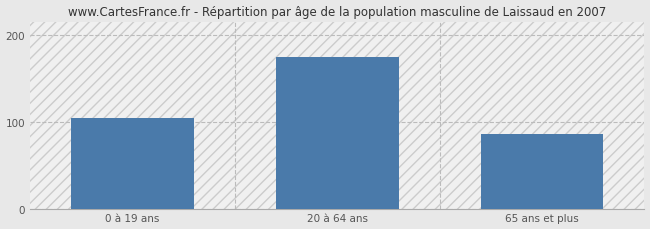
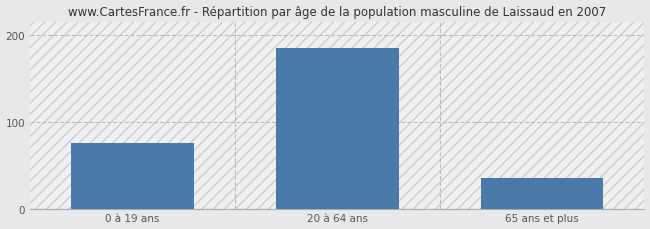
0 à 19 ans: 104 -> 75
20 à 64 ans: 174 -> 185
65 ans et plus: 86 -> 35
